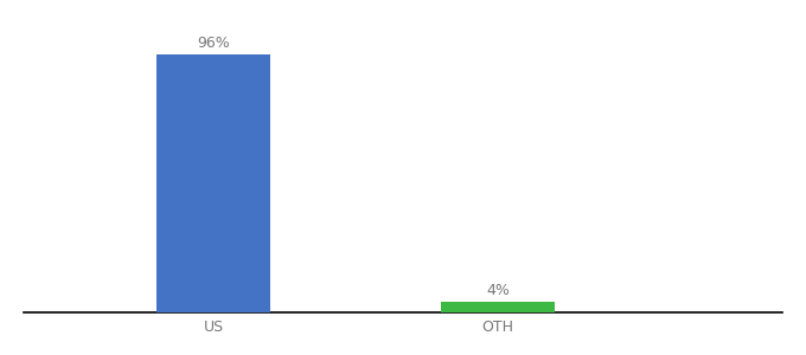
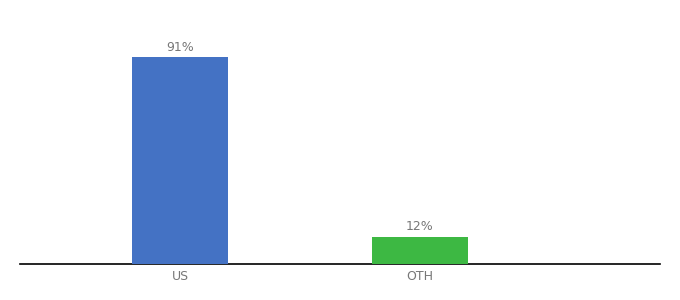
US: 96% -> 91%
OTH: 4% -> 12%
